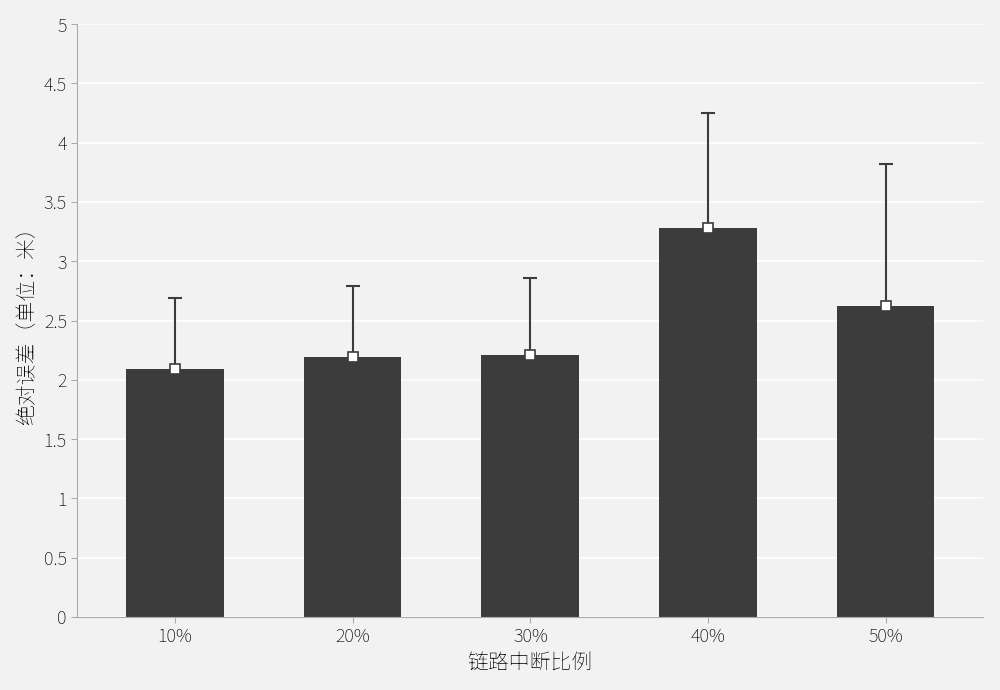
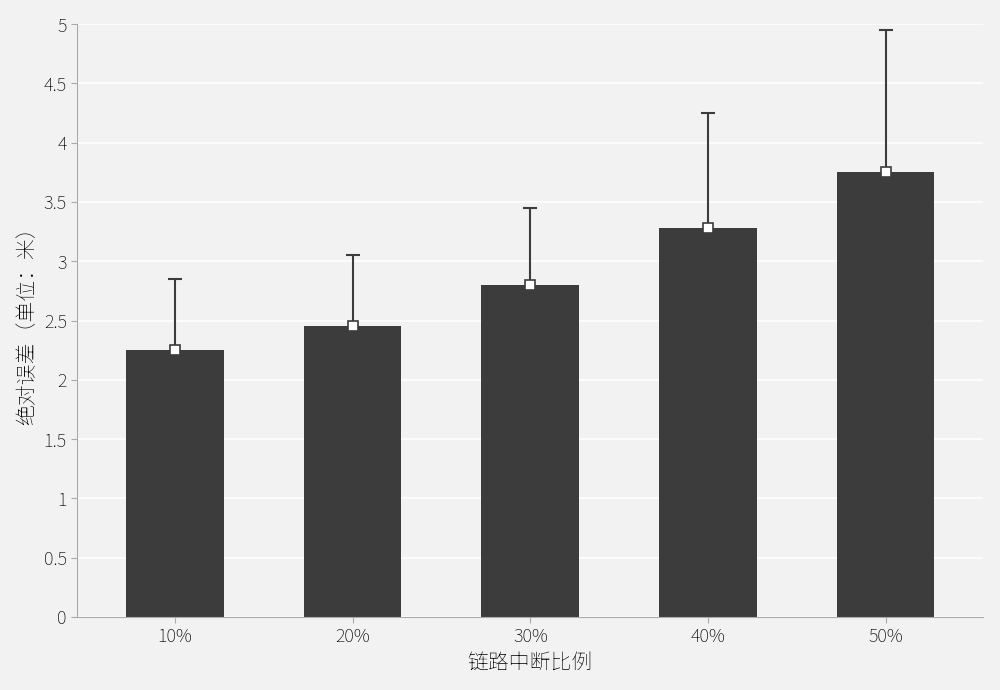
10%: 2.09 -> 2.25
20%: 2.19 -> 2.45
30%: 2.21 -> 2.80
50%: 2.62 -> 3.75
